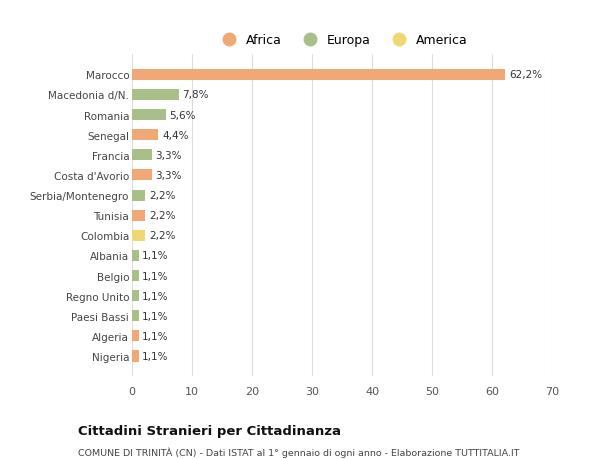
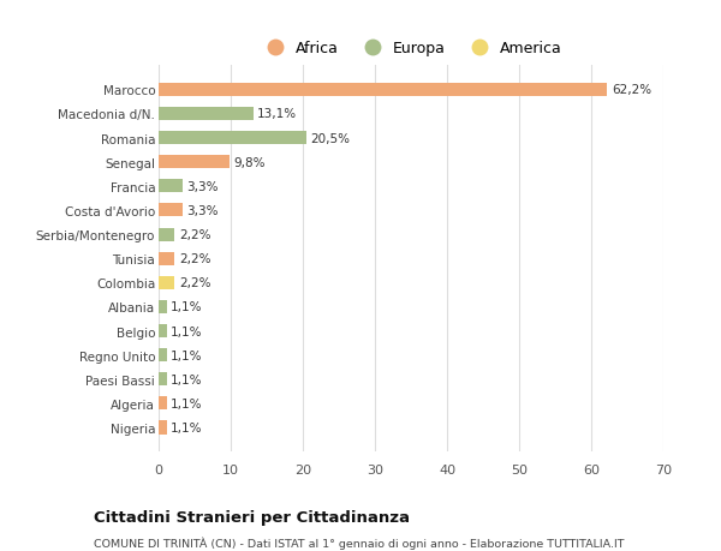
Macedonia d/N.: 7,8% -> 13,1%
Romania: 5,6% -> 20,5%
Senegal: 4,4% -> 9,8%
